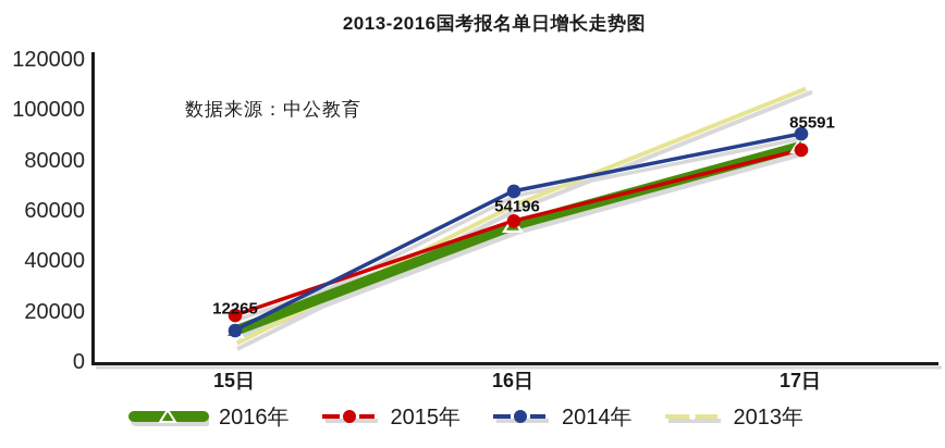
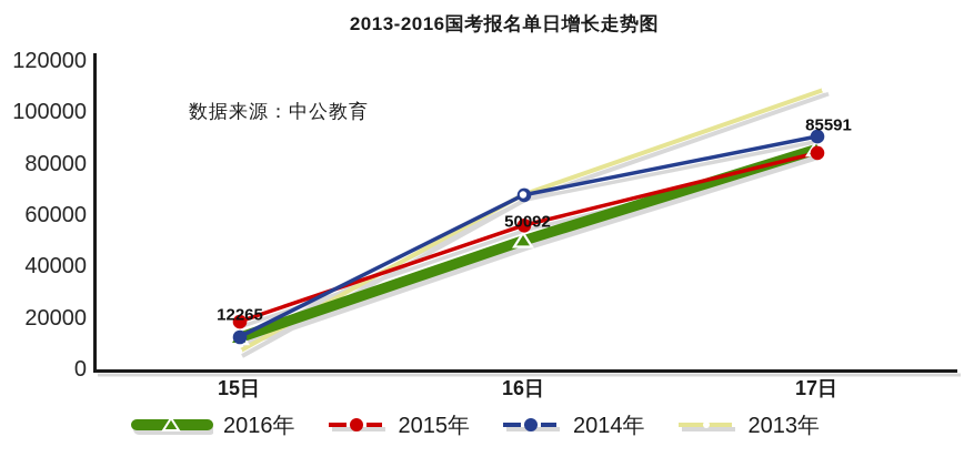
2016年/16日: 54196 -> 50092
2013年/16日: 62000 -> 68000
